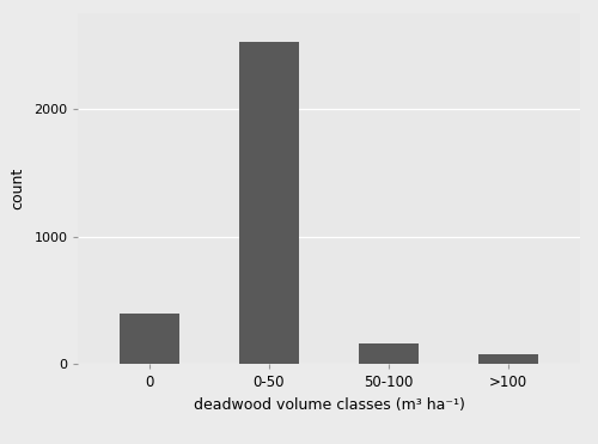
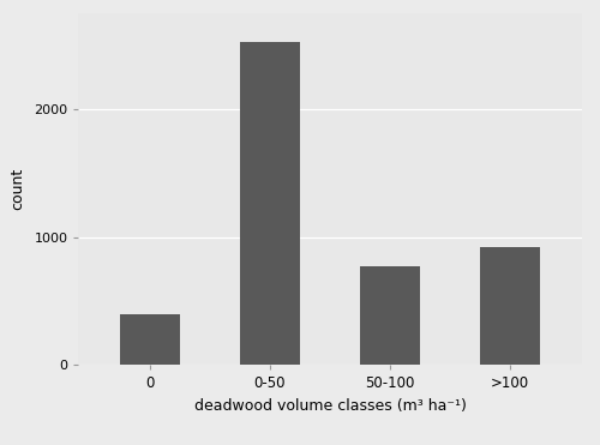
50-100: 160 -> 770
>100: 80 -> 920
